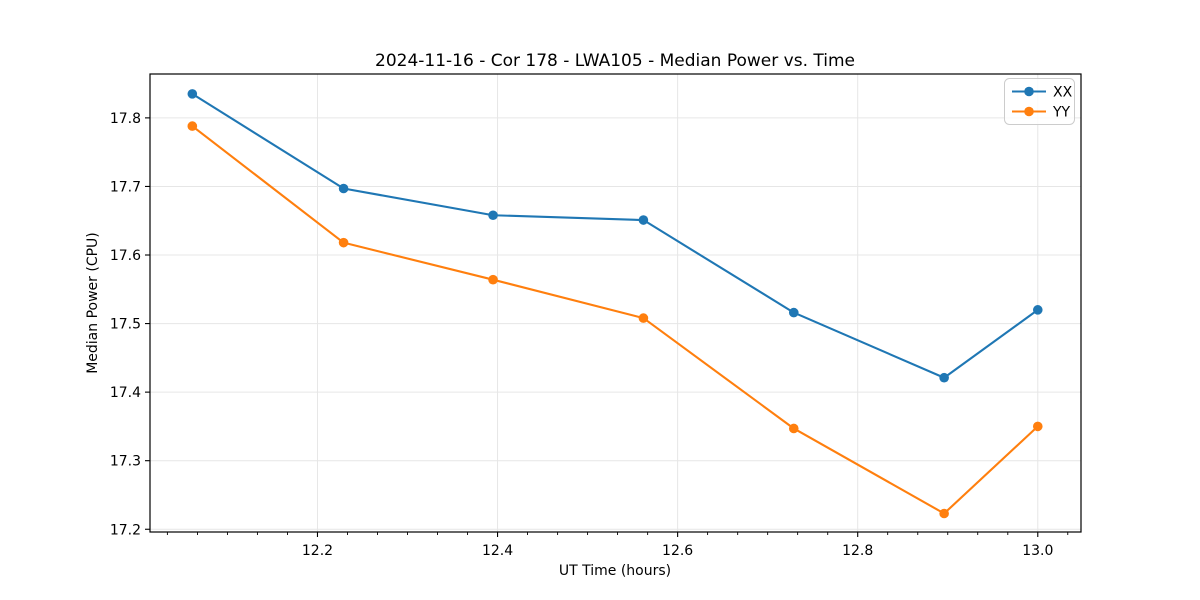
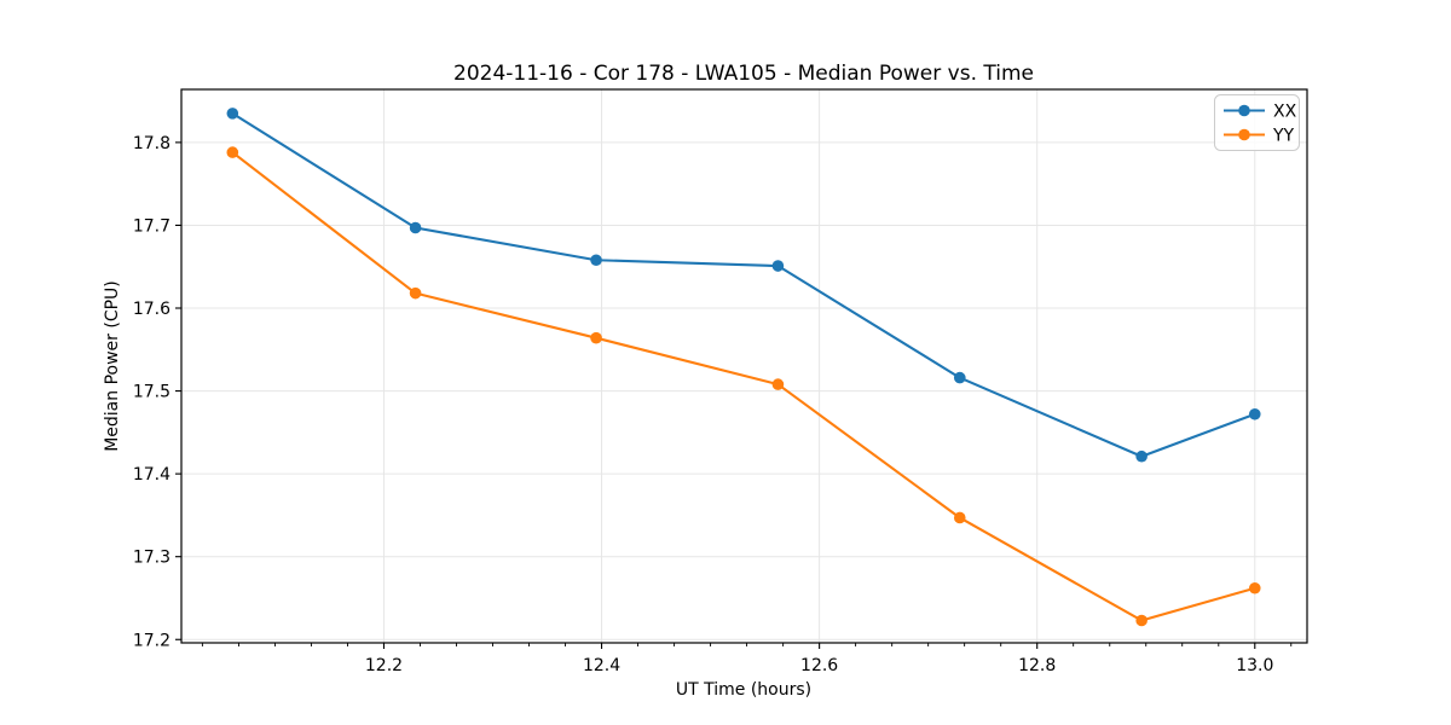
XX/13.0: 17.52 -> 17.47
YY/13.0: 17.35 -> 17.26
